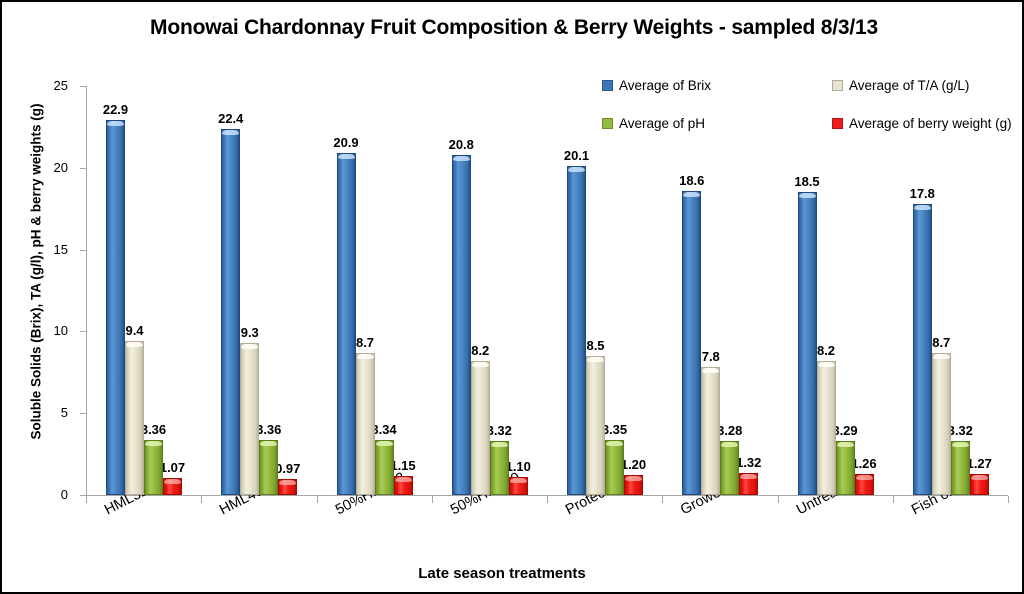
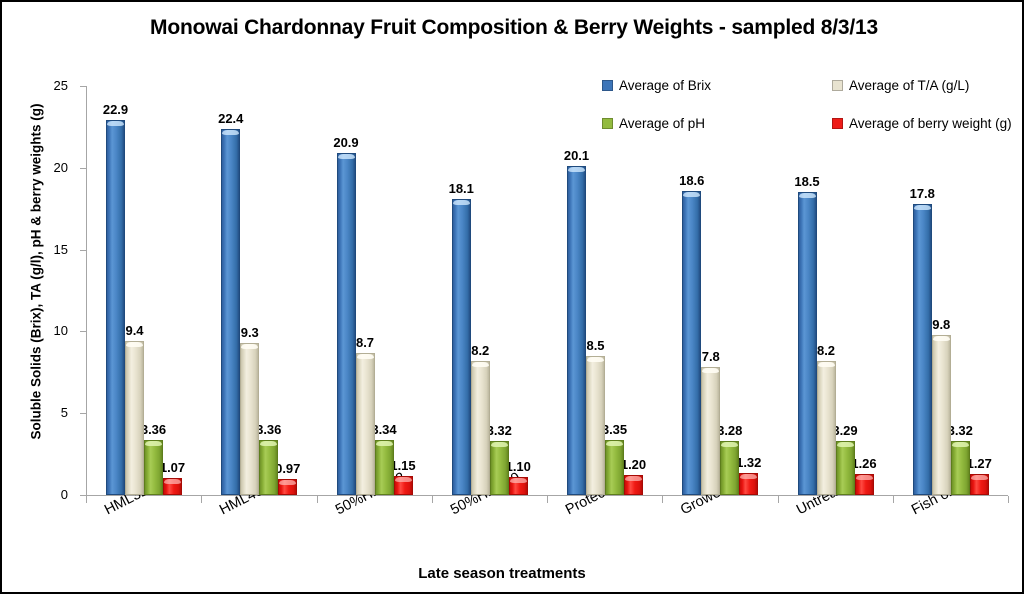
Average of Brix/50%HML40: 20.8 -> 18.1
Average of T/A (g/L)/Fish oil: 8.7 -> 9.8
